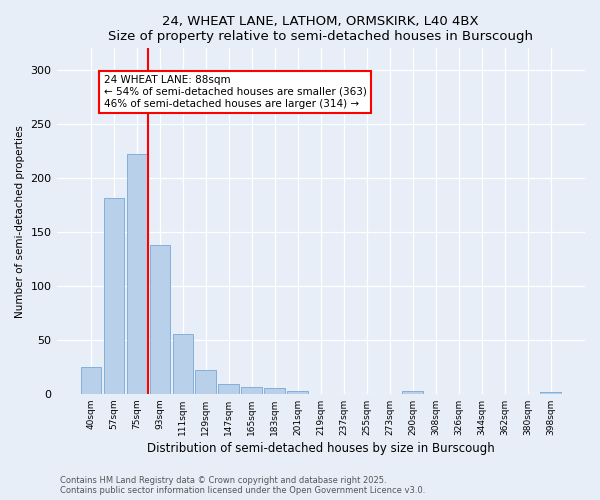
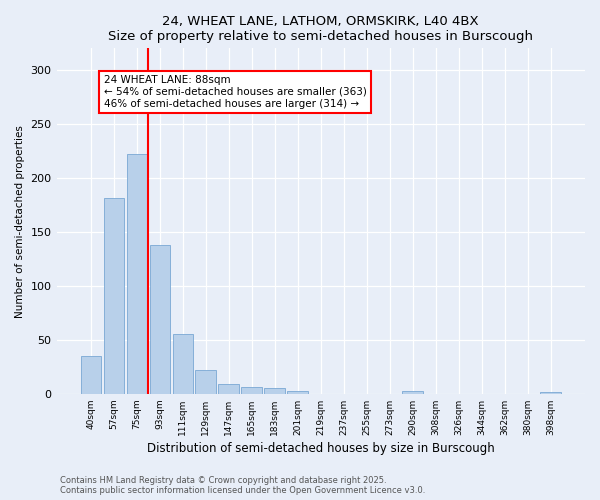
40sqm: 25 -> 35
